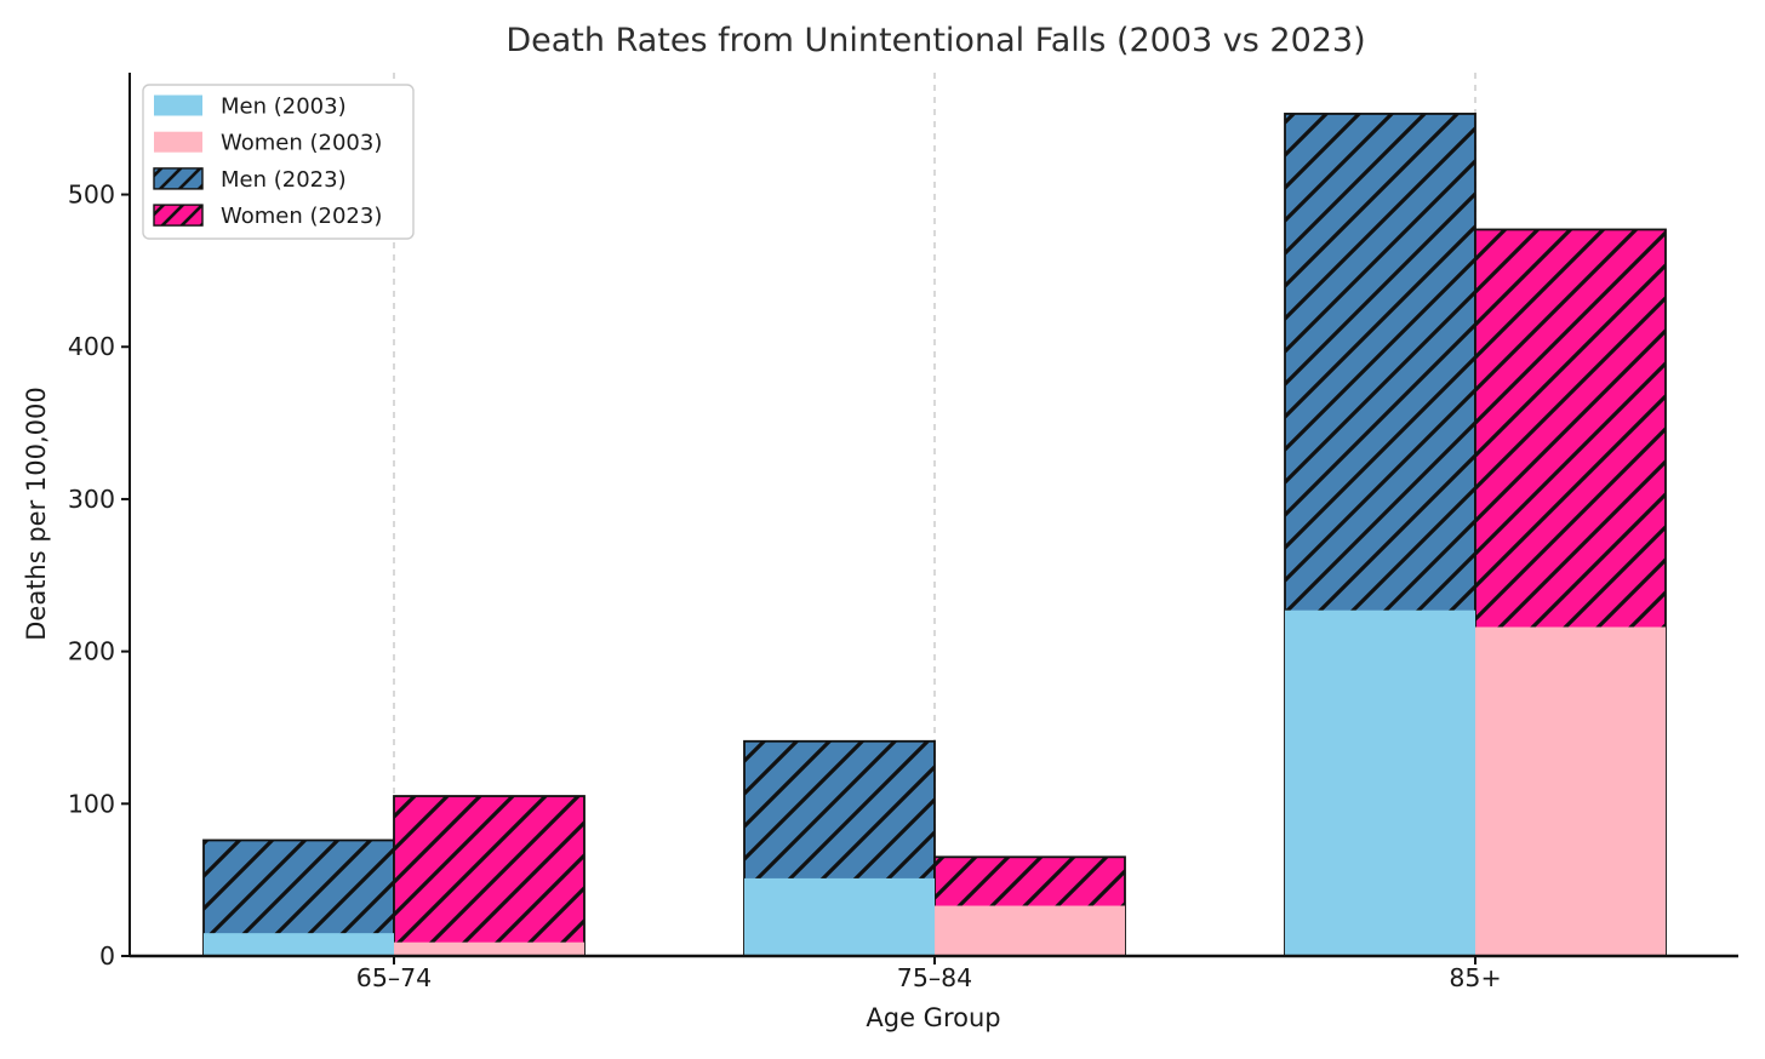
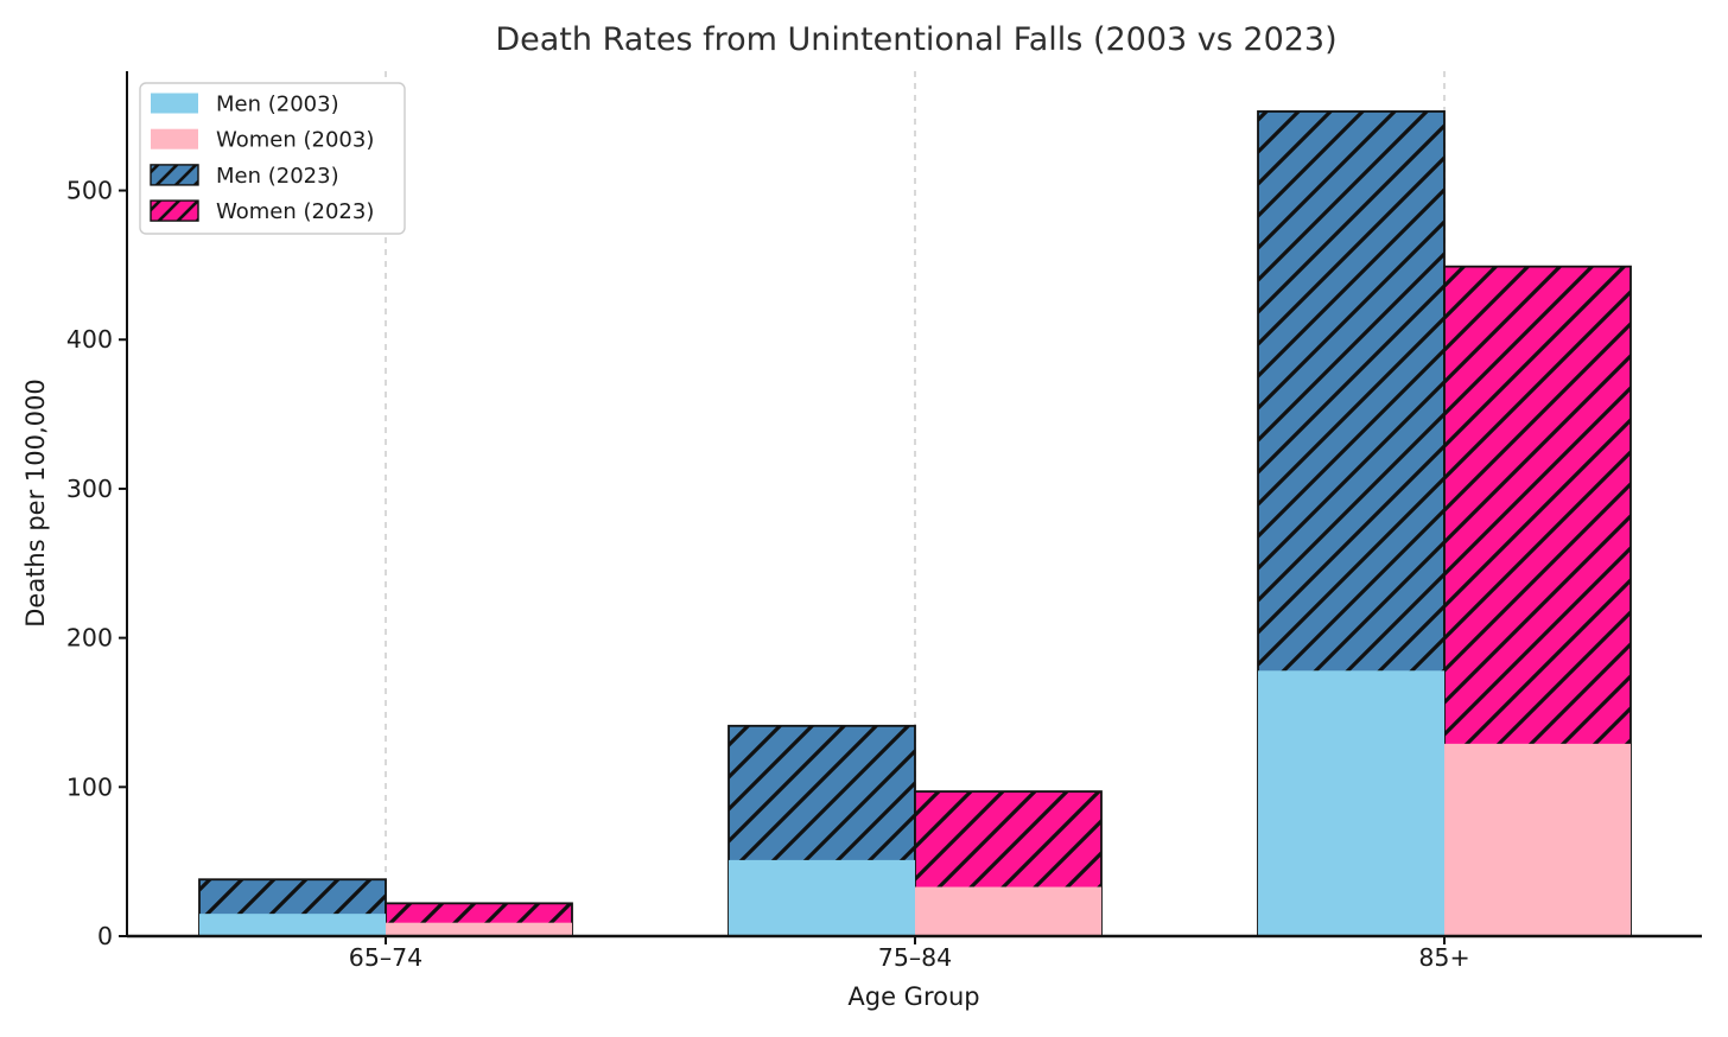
Men (2023)/65–74: 76 -> 38
Women (2023)/65–74: 105 -> 22
Women (2023)/75–84: 65 -> 97
Men (2003)/85+: 227 -> 178
Women (2003)/85+: 216 -> 129
Women (2023)/85+: 477 -> 449
